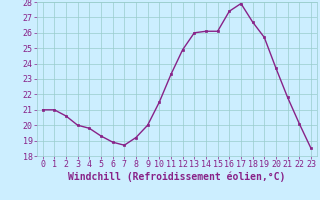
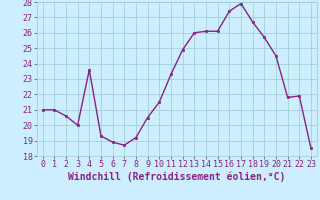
4: 19.8 -> 23.6
9: 20.0 -> 20.5
20: 23.7 -> 24.5
22: 20.1 -> 21.9
